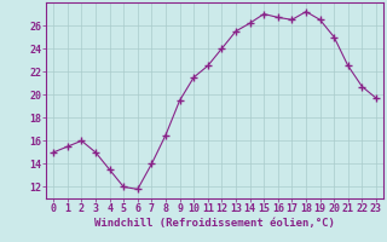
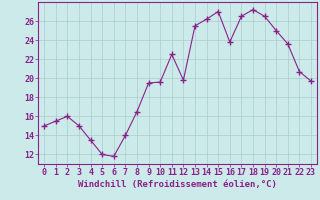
10: 21.5 -> 19.6
12: 24.0 -> 19.8
16: 26.7 -> 23.8
21: 22.5 -> 23.6
